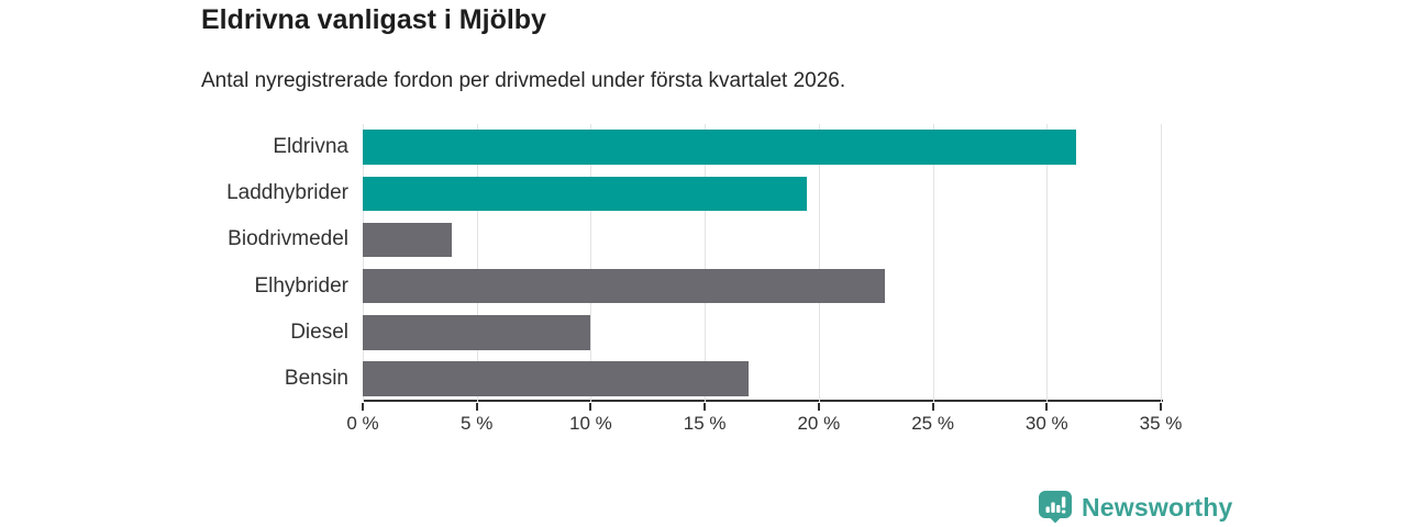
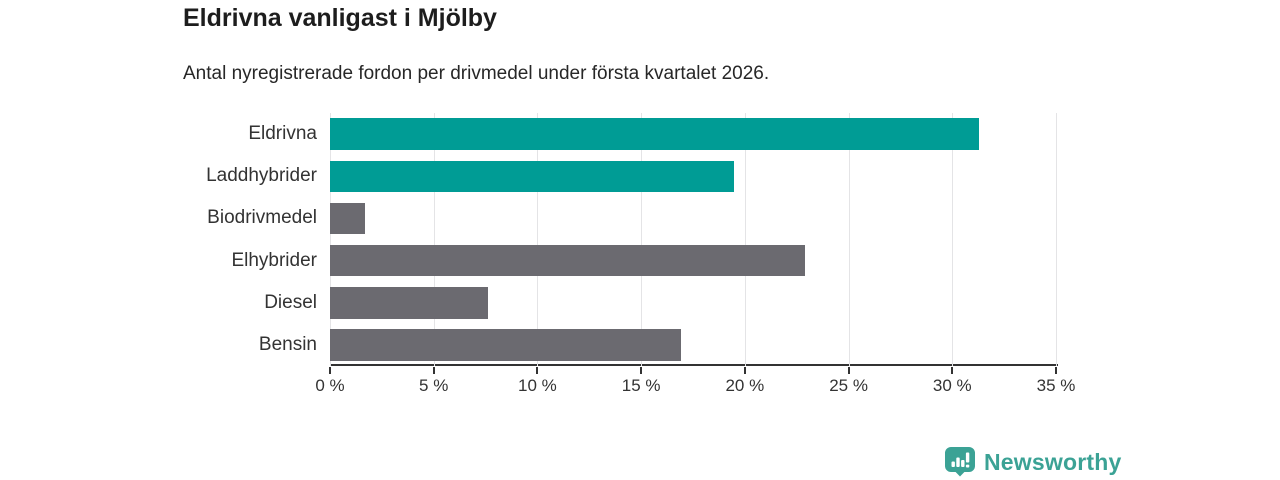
Biodrivmedel: 3.9% -> 1.7%
Diesel: 10.0% -> 7.6%
